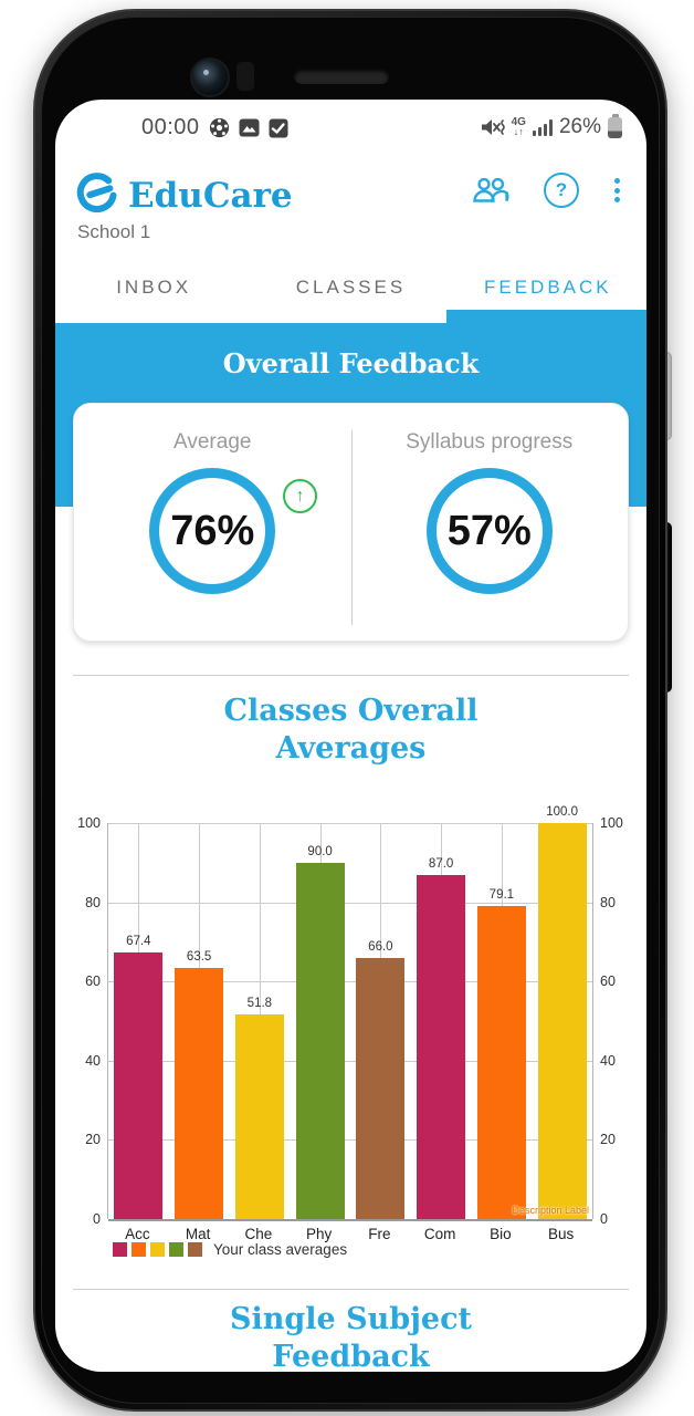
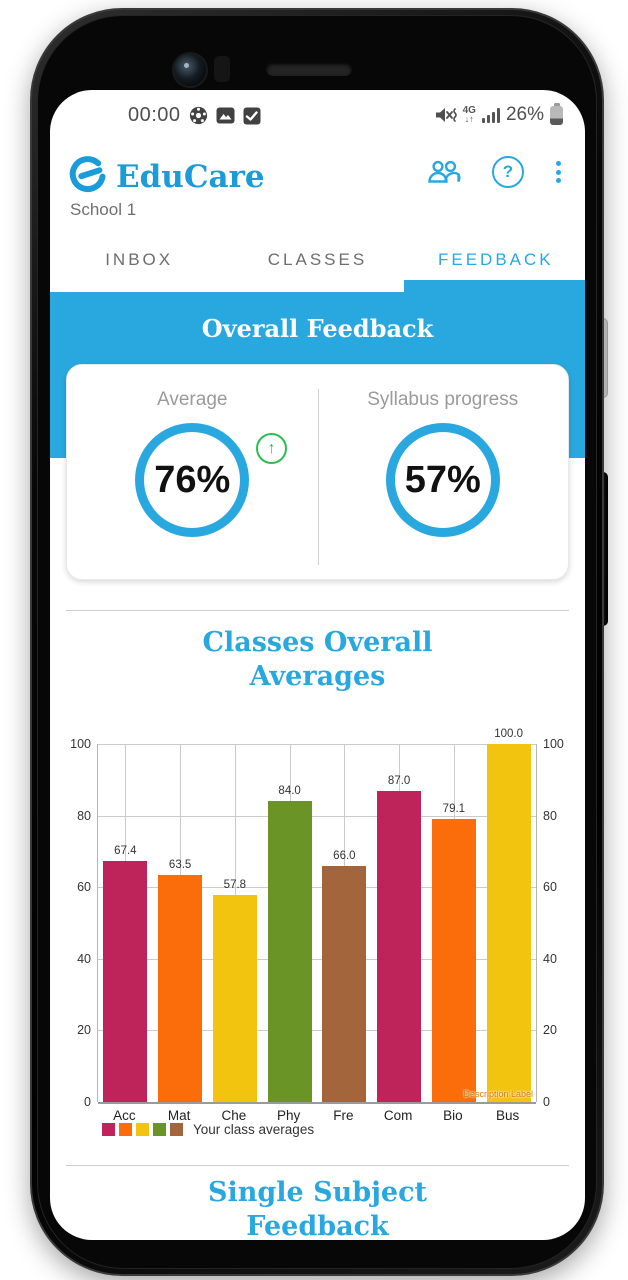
Che: 51.8 -> 57.8
Phy: 90.0 -> 84.0
